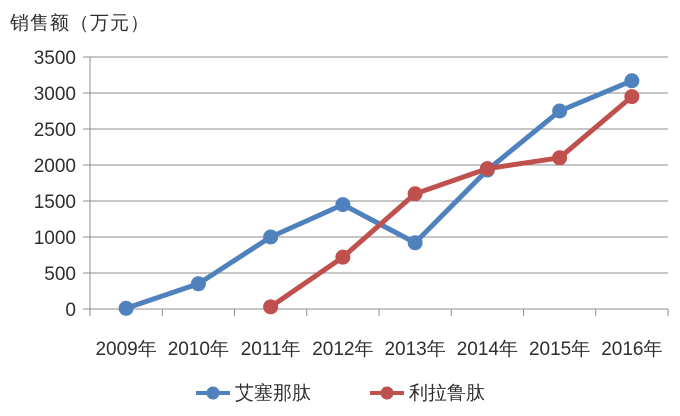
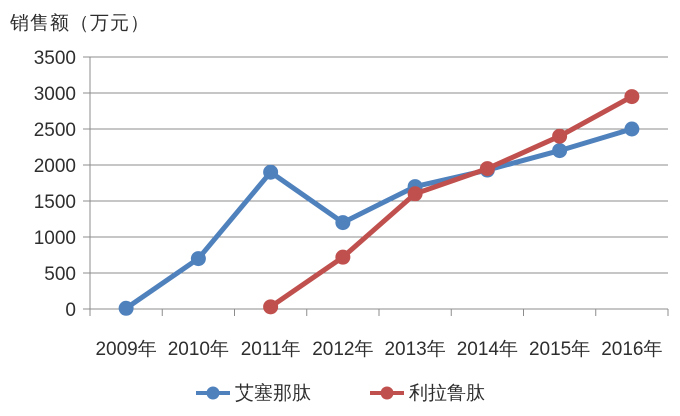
艾塞那肽/2010年: 400 -> 700
艾塞那肽/2011年: 1000 -> 1900
艾塞那肽/2012年: 1400 -> 1200
艾塞那肽/2013年: 900 -> 1700
艾塞那肽/2015年: 2800 -> 2200
利拉鲁肽/2015年: 2100 -> 2400
艾塞那肽/2016年: 3200 -> 2500
